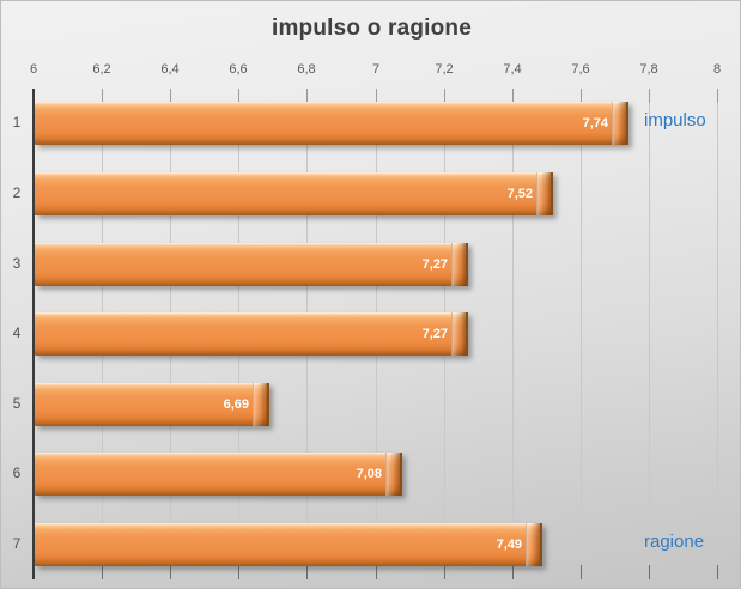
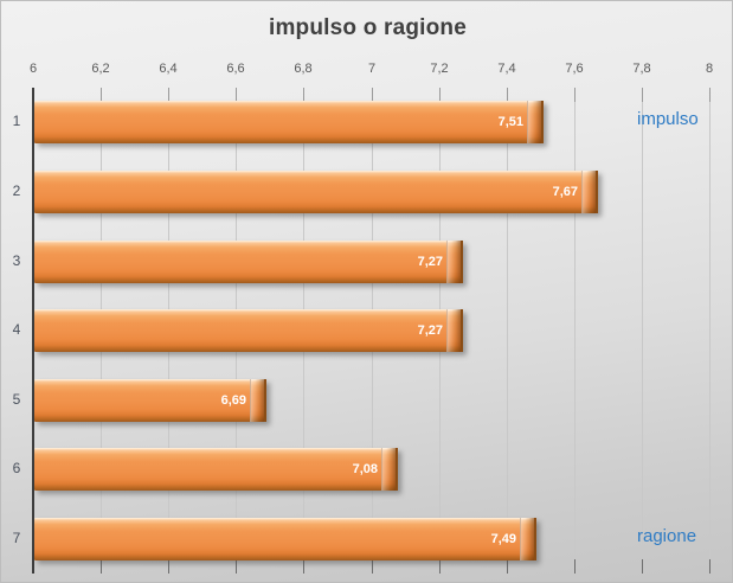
1: 7,74 -> 7,51
2: 7,52 -> 7,67
